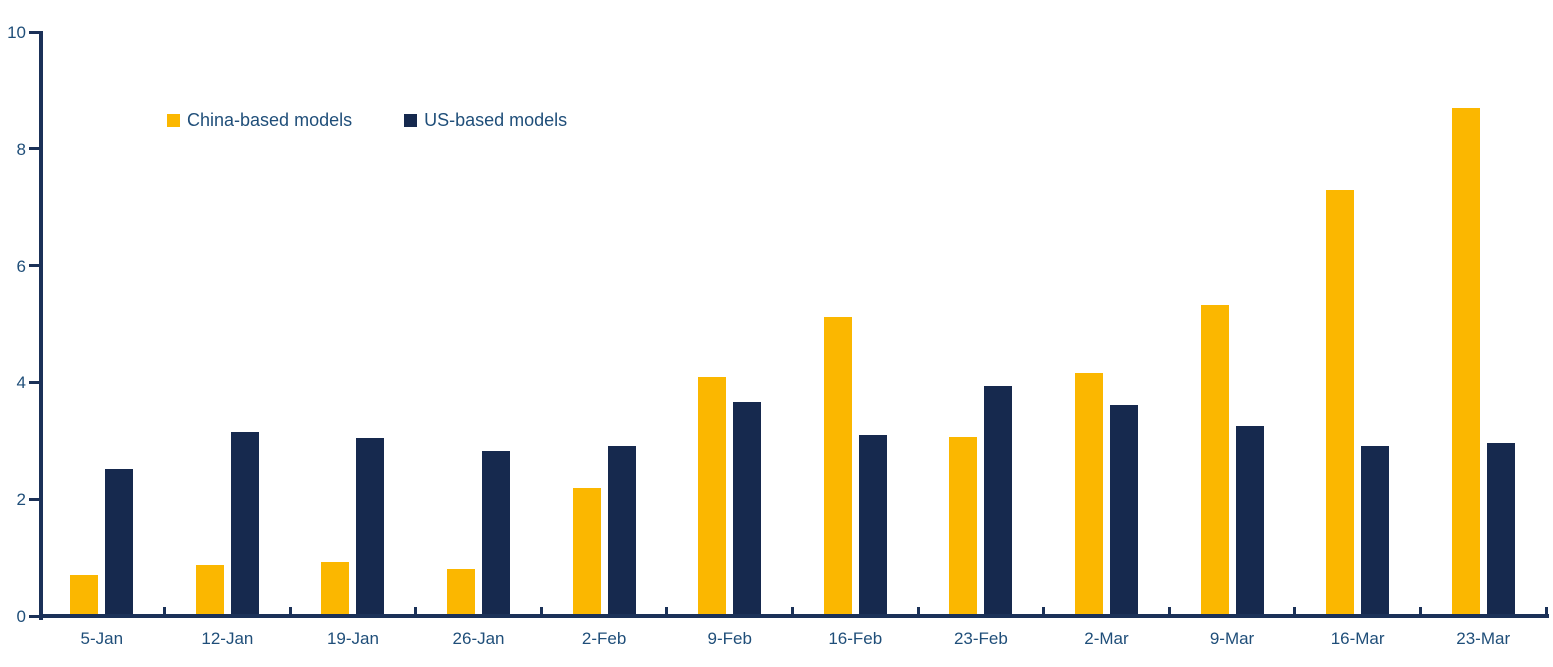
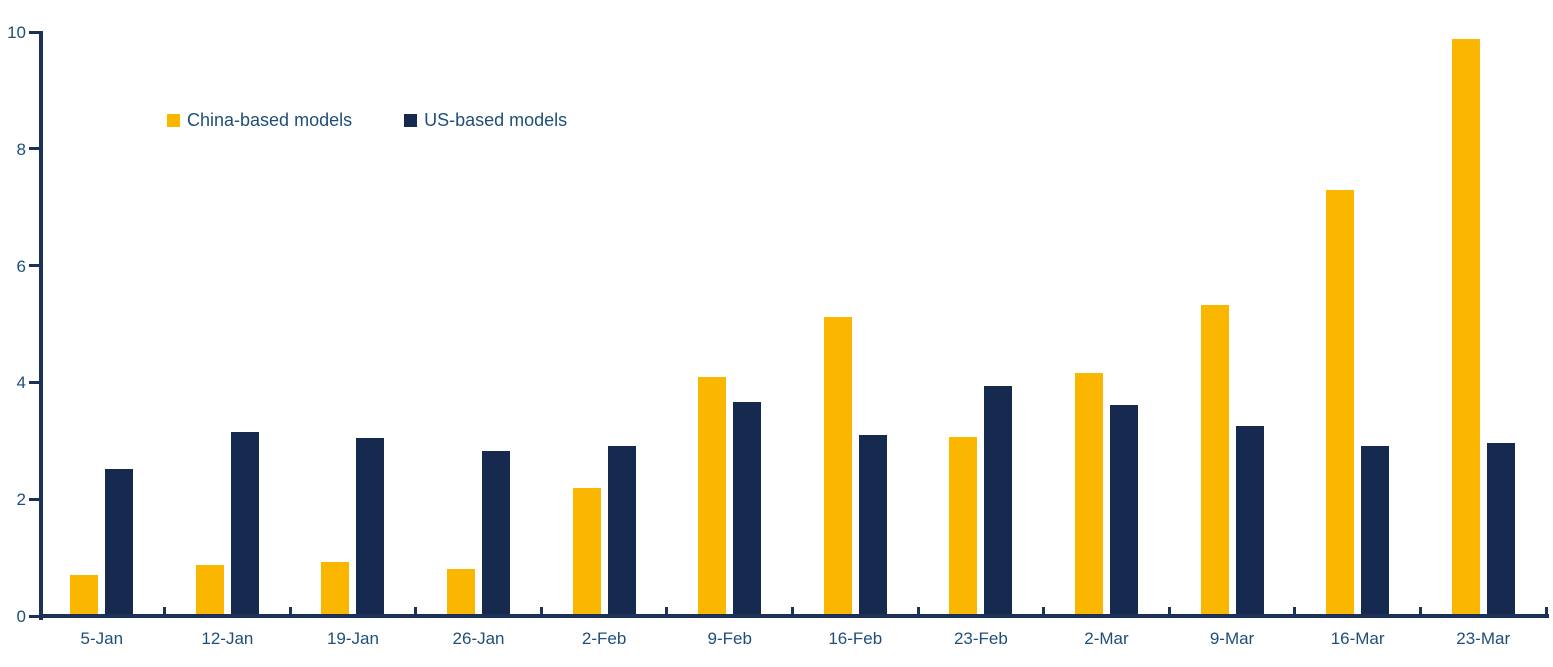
China-based models/23-Mar: 8.7 -> 9.9
